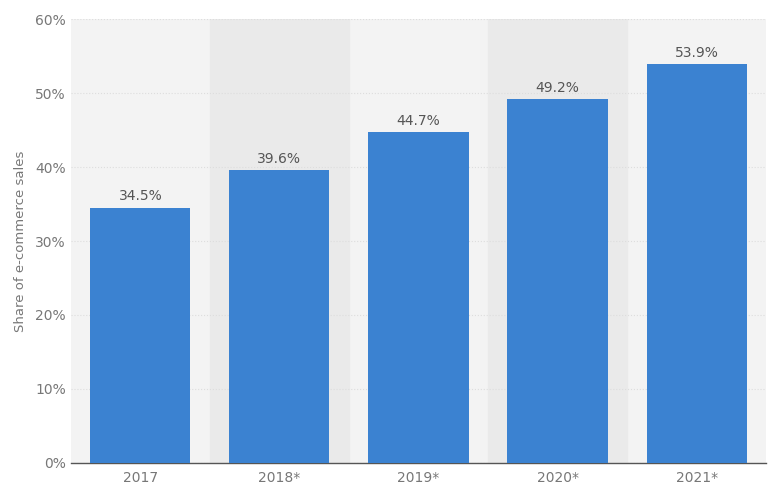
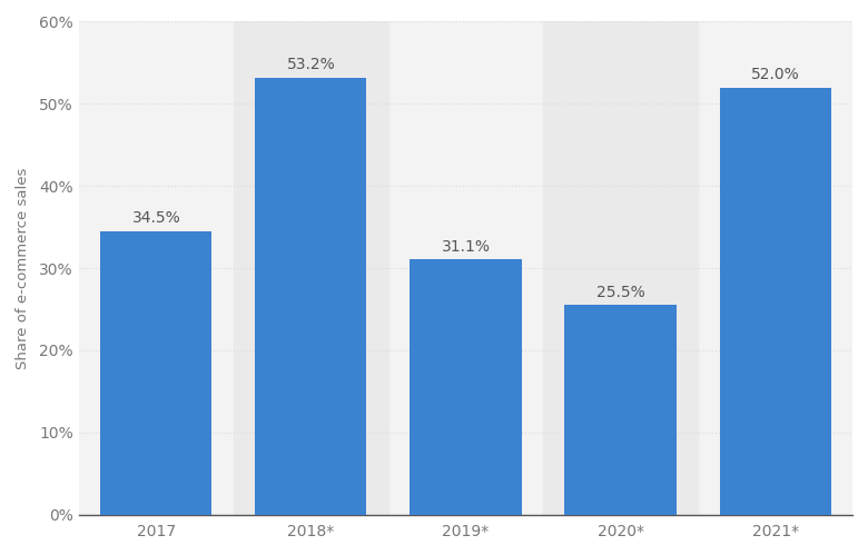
2018*: 39.6% -> 53.2%
2019*: 44.7% -> 31.1%
2020*: 49.2% -> 25.5%
2021*: 53.9% -> 52.0%
